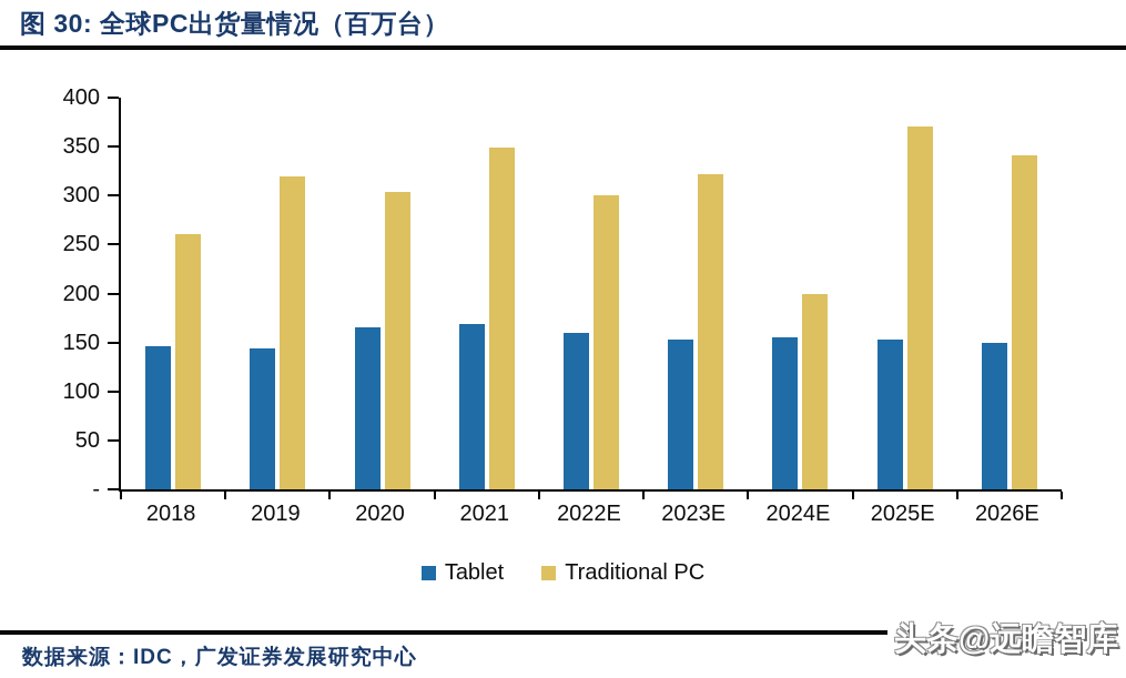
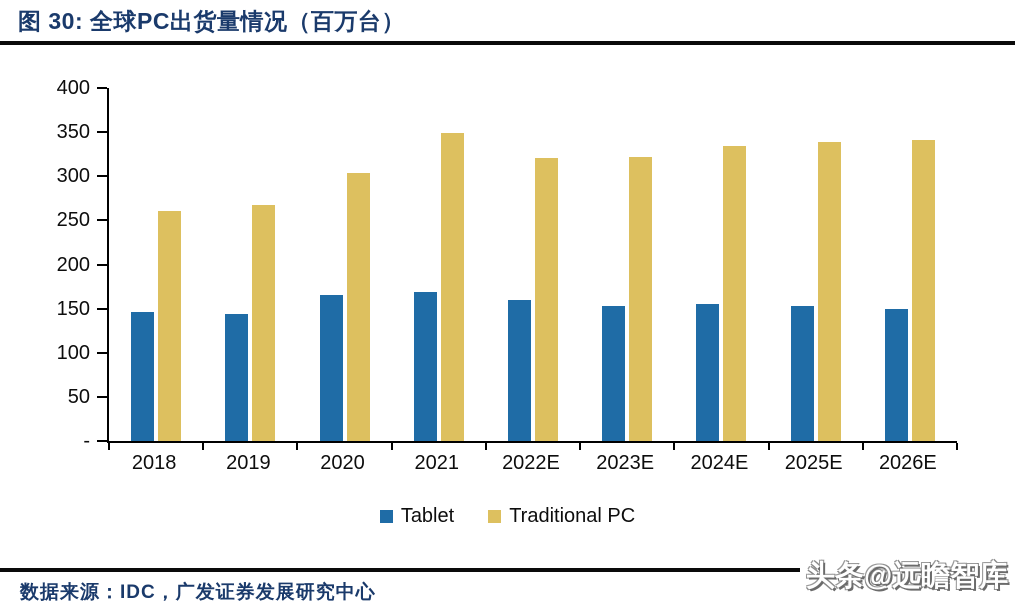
Traditional PC/2019: 320 -> 270
Traditional PC/2022E: 300 -> 320
Traditional PC/2024E: 200 -> 330
Traditional PC/2025E: 370 -> 340
